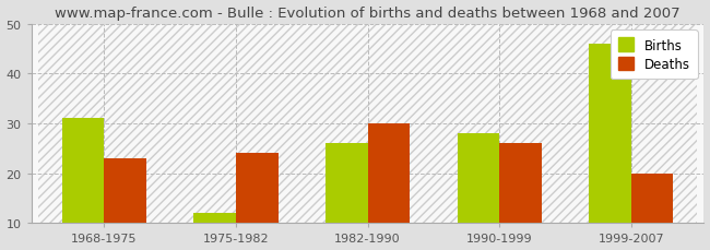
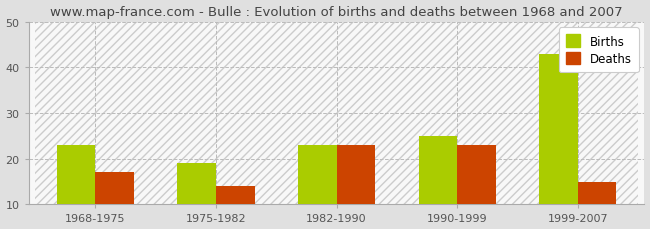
Births/1968-1975: 31 -> 23
Deaths/1968-1975: 23 -> 17
Births/1975-1982: 12 -> 19
Deaths/1975-1982: 24 -> 14
Births/1982-1990: 26 -> 23
Deaths/1982-1990: 30 -> 23
Births/1990-1999: 28 -> 25
Deaths/1990-1999: 26 -> 23
Births/1999-2007: 46 -> 43
Deaths/1999-2007: 20 -> 15
